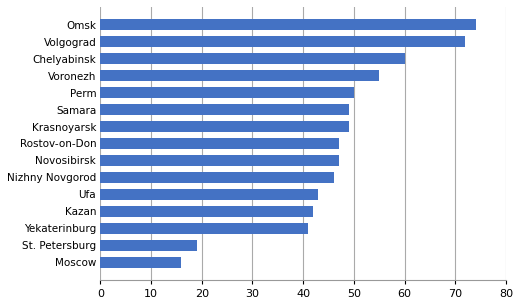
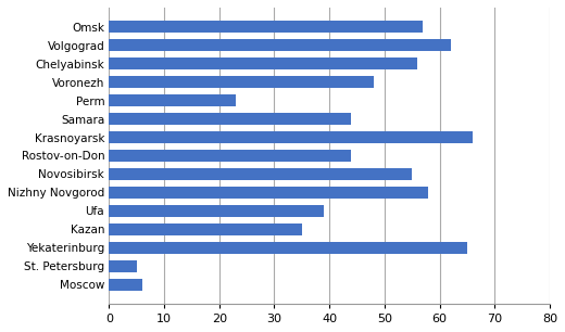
Omsk: 74 -> 57
Volgograd: 72 -> 62
Chelyabinsk: 60 -> 56
Voronezh: 55 -> 48
Perm: 50 -> 23
Samara: 49 -> 44
Krasnoyarsk: 49 -> 66
Rostov-on-Don: 47 -> 44
Novosibirsk: 47 -> 55
Nizhny Novgorod: 46 -> 58
Ufa: 43 -> 39
Kazan: 42 -> 35
Yekaterinburg: 41 -> 65
St. Petersburg: 19 -> 5
Moscow: 16 -> 6
